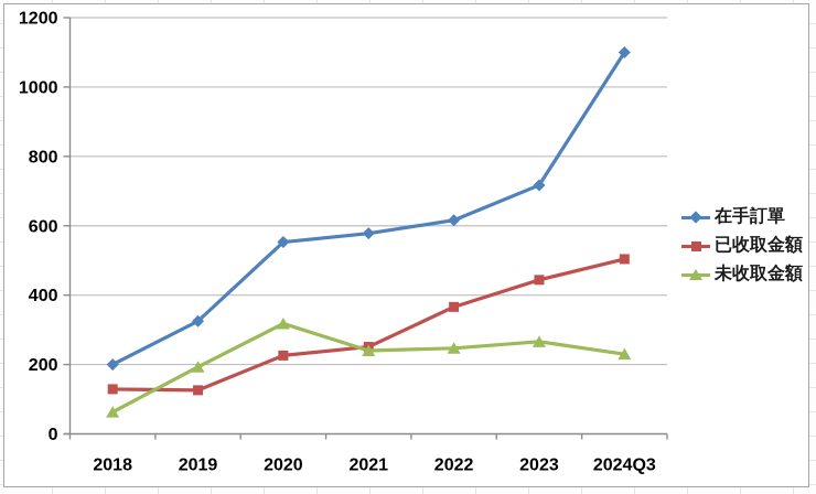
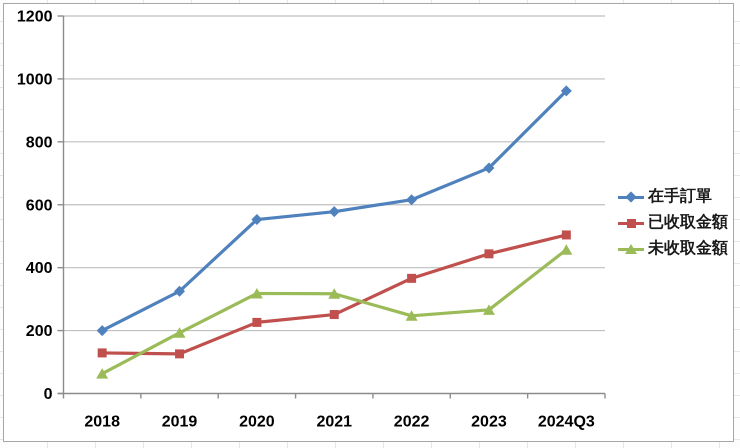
未收取金額/2021: 240 -> 320
在手訂單/2024Q3: 1100 -> 960
未收取金額/2024Q3: 230 -> 460
